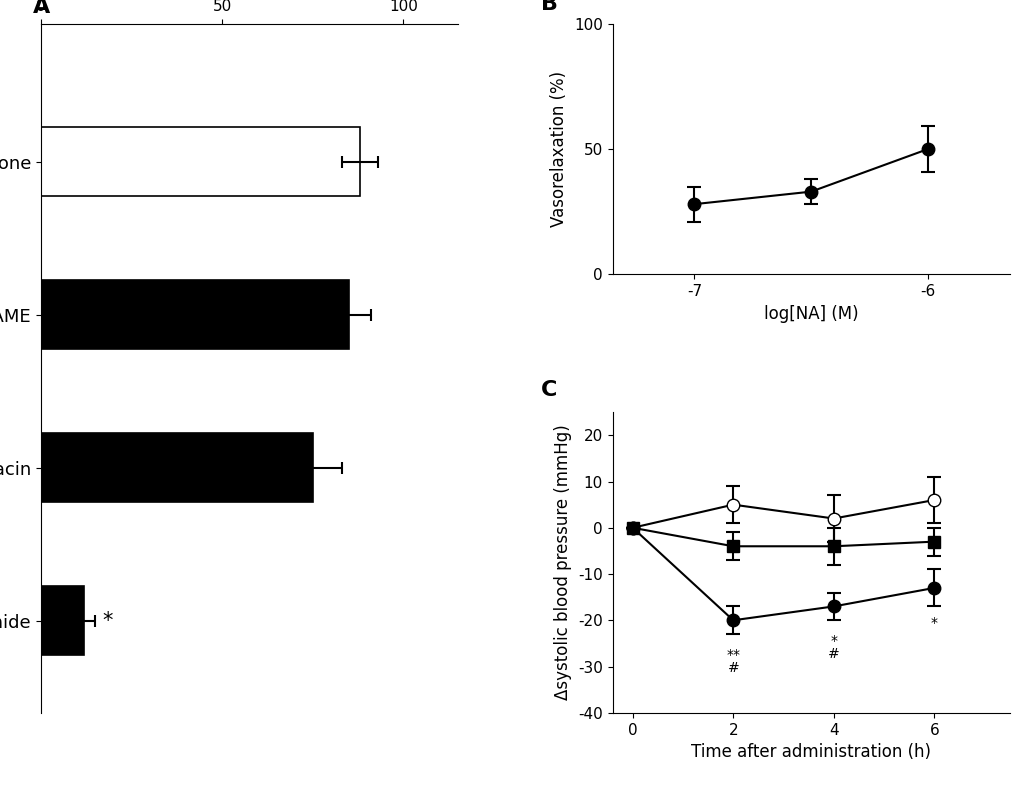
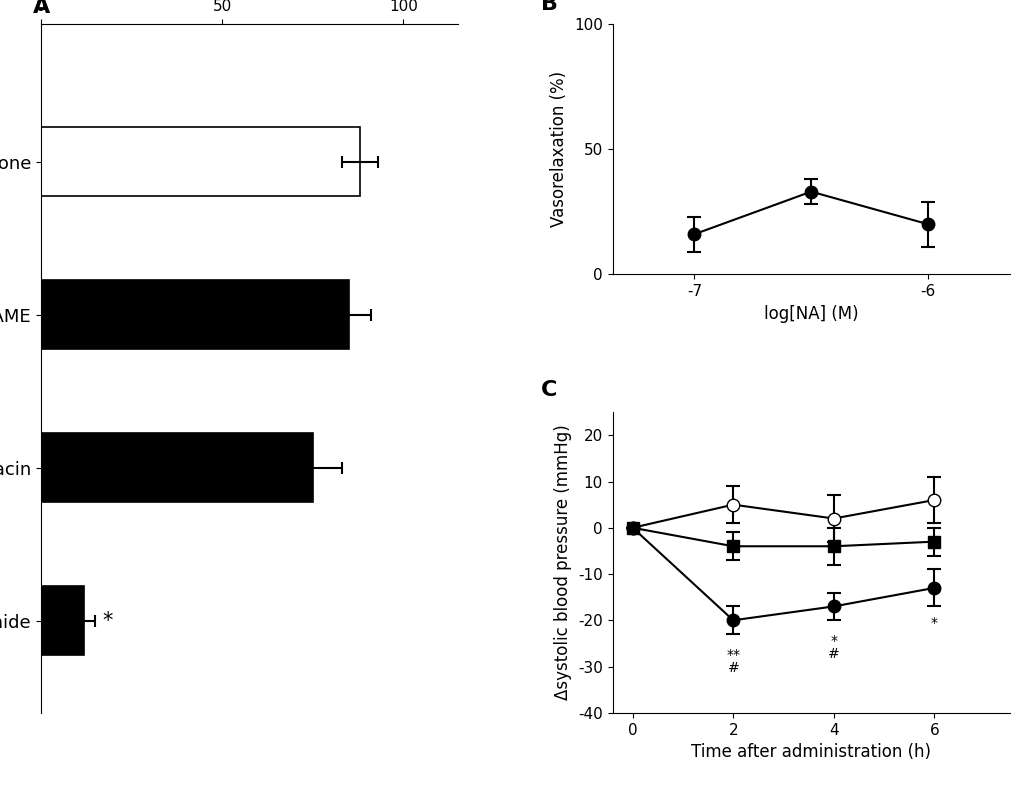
-7: 28 -> 16
-6: 50 -> 20
